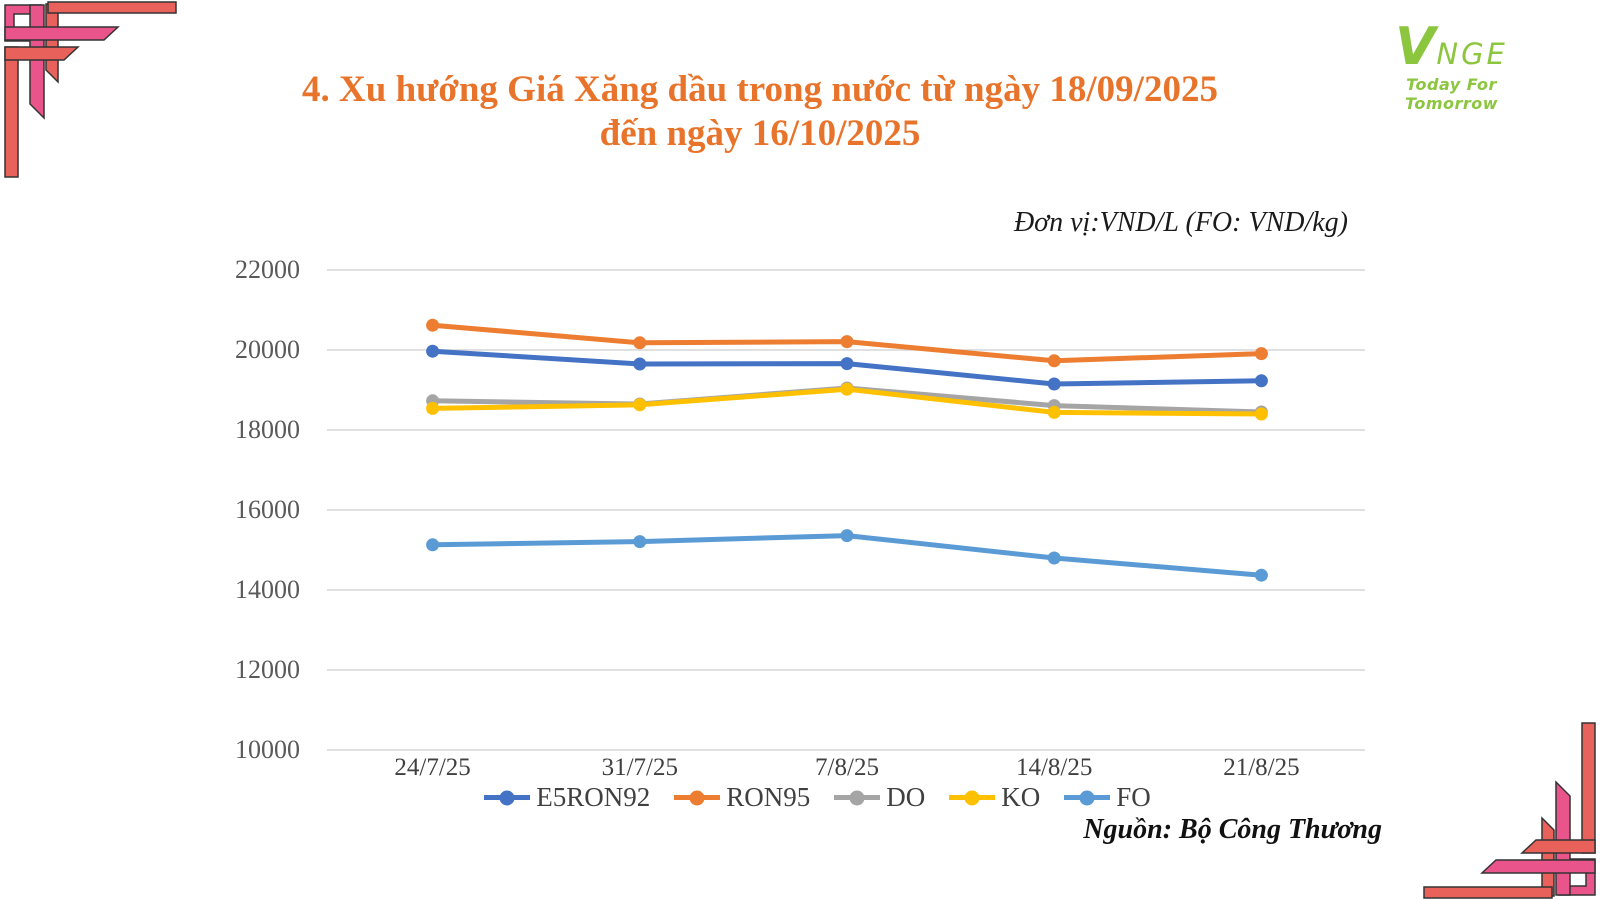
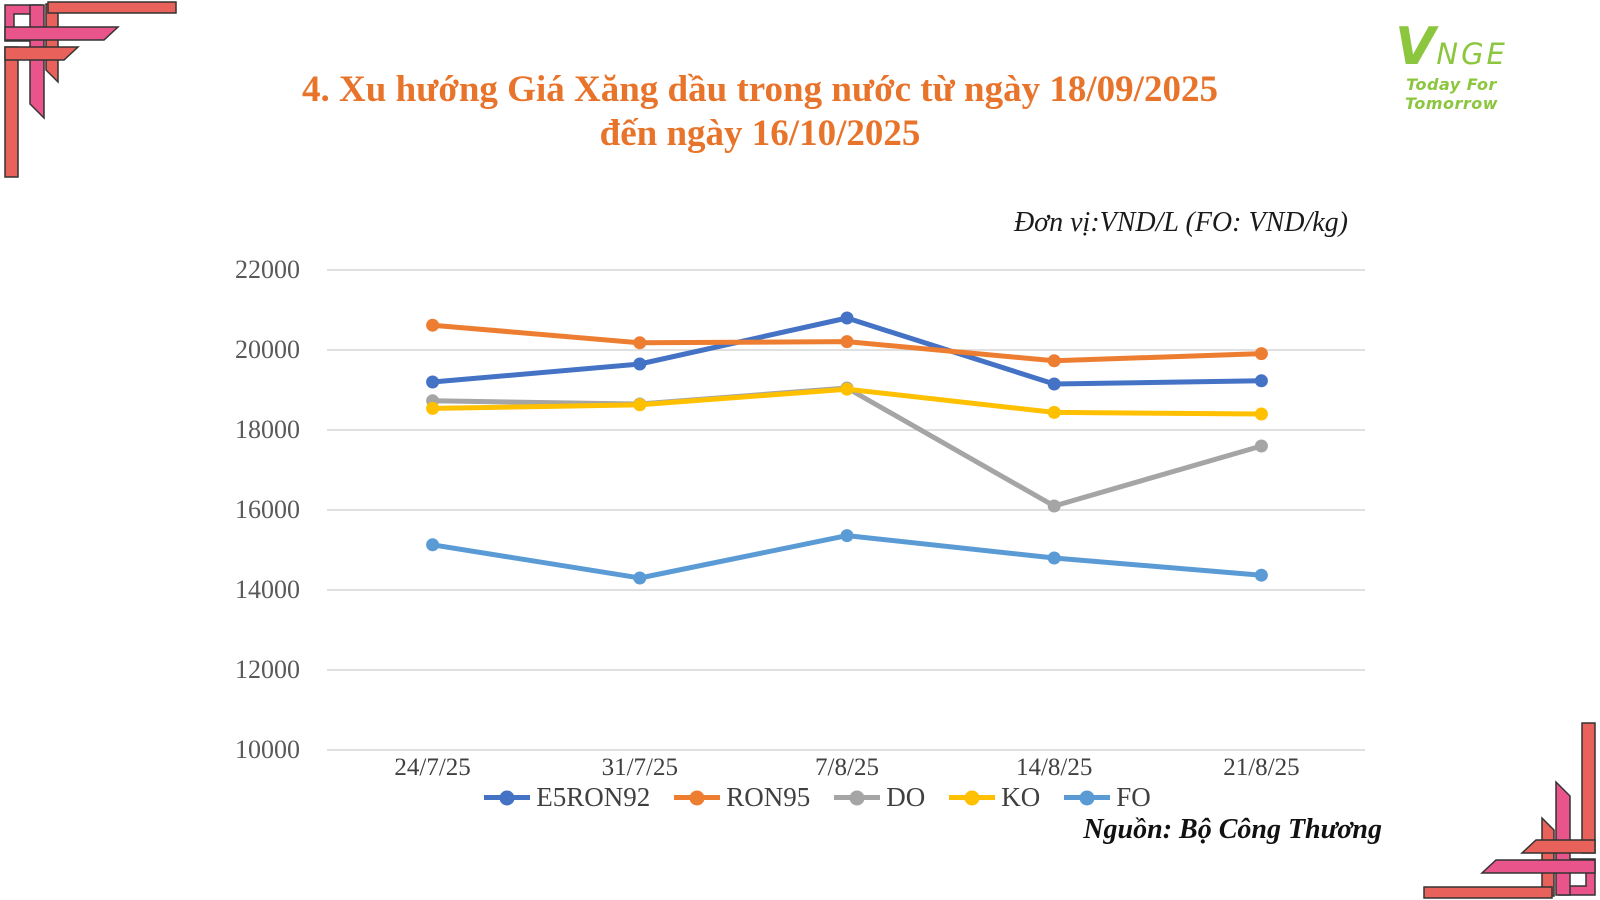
E5RON92/24/7/25: 20000 -> 19200
FO/31/7/25: 15200 -> 14300
E5RON92/7/8/25: 19700 -> 20800
DO/14/8/25: 18600 -> 16100
DO/21/8/25: 18400 -> 17600
